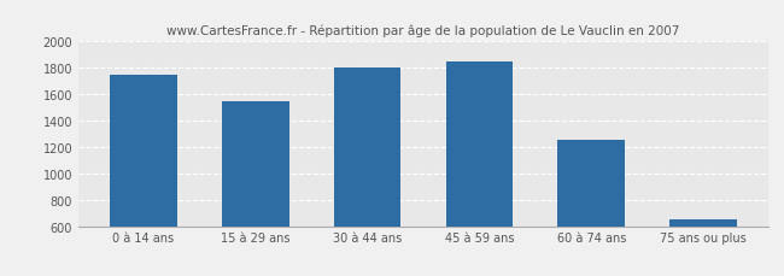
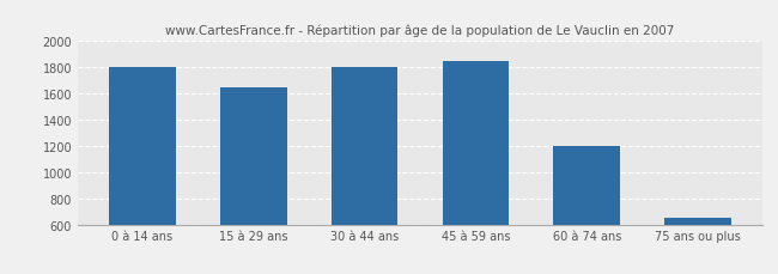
0 à 14 ans: 1740 -> 1800
15 à 29 ans: 1540 -> 1640
60 à 74 ans: 1250 -> 1200
